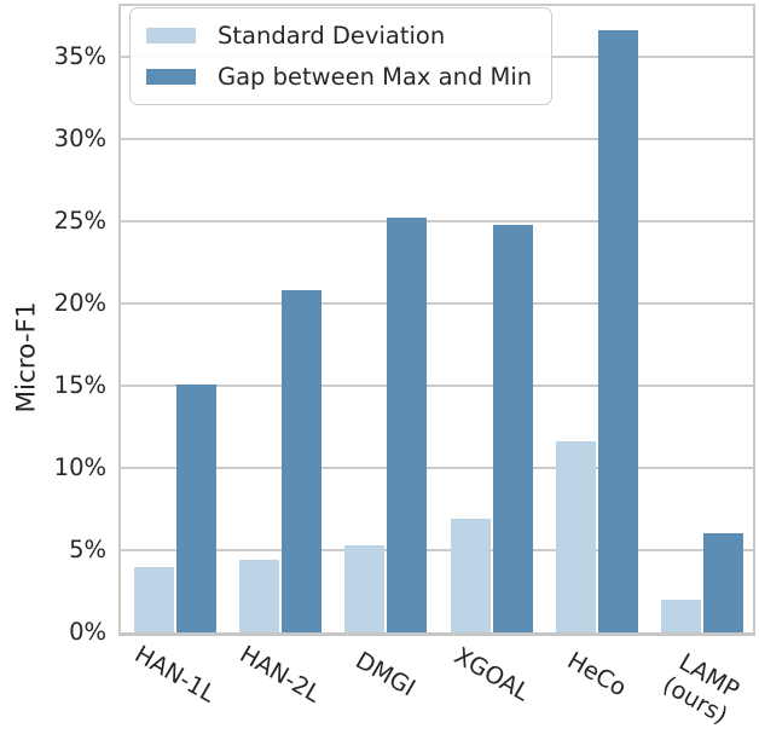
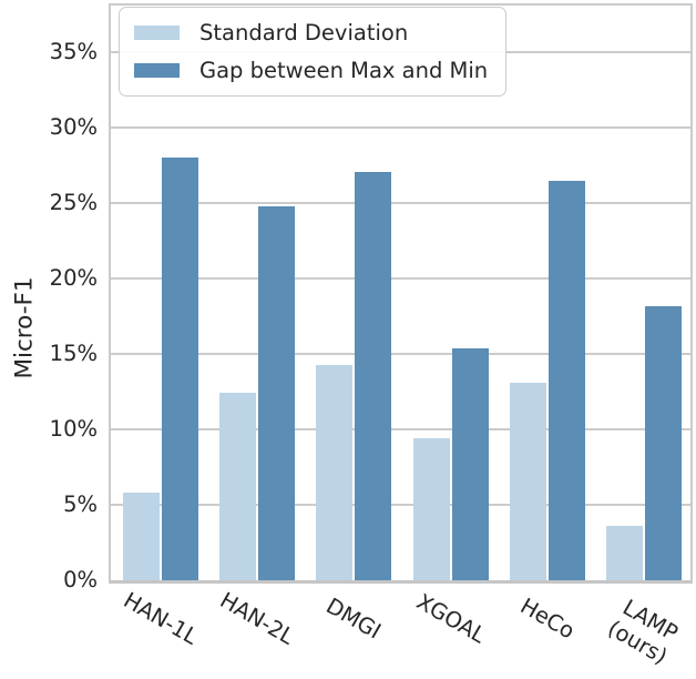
Standard Deviation/HAN-1L: 4.0% -> 5.8%
Gap between Max and Min/HAN-1L: 15.1% -> 28.0%
Standard Deviation/HAN-2L: 4.4% -> 12.4%
Gap between Max and Min/HAN-2L: 20.8% -> 24.8%
Standard Deviation/DMGI: 5.3% -> 14.3%
Gap between Max and Min/DMGI: 25.2% -> 27.1%
Standard Deviation/XGOAL: 6.9% -> 9.4%
Gap between Max and Min/XGOAL: 24.8% -> 15.4%
Standard Deviation/HeCo: 11.6% -> 13.1%
Gap between Max and Min/HeCo: 36.6% -> 26.5%
Standard Deviation/LAMP (ours): 2.0% -> 3.6%
Gap between Max and Min/LAMP (ours): 6.0% -> 18.2%
